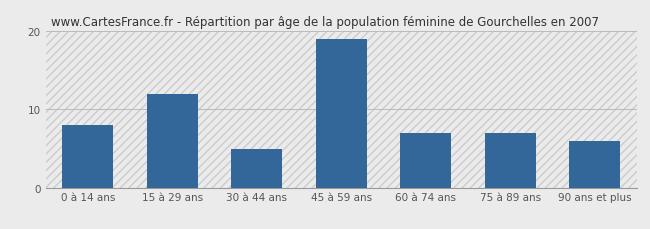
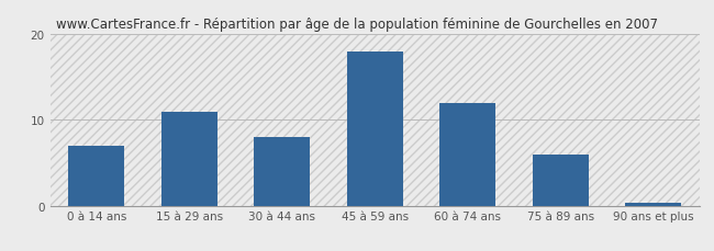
0 à 14 ans: 8.0 -> 7.0
15 à 29 ans: 12.0 -> 11.0
30 à 44 ans: 5.0 -> 8.0
45 à 59 ans: 19.0 -> 18.0
60 à 74 ans: 7.0 -> 12.0
75 à 89 ans: 7.0 -> 6.0
90 ans et plus: 6.0 -> 0.3
